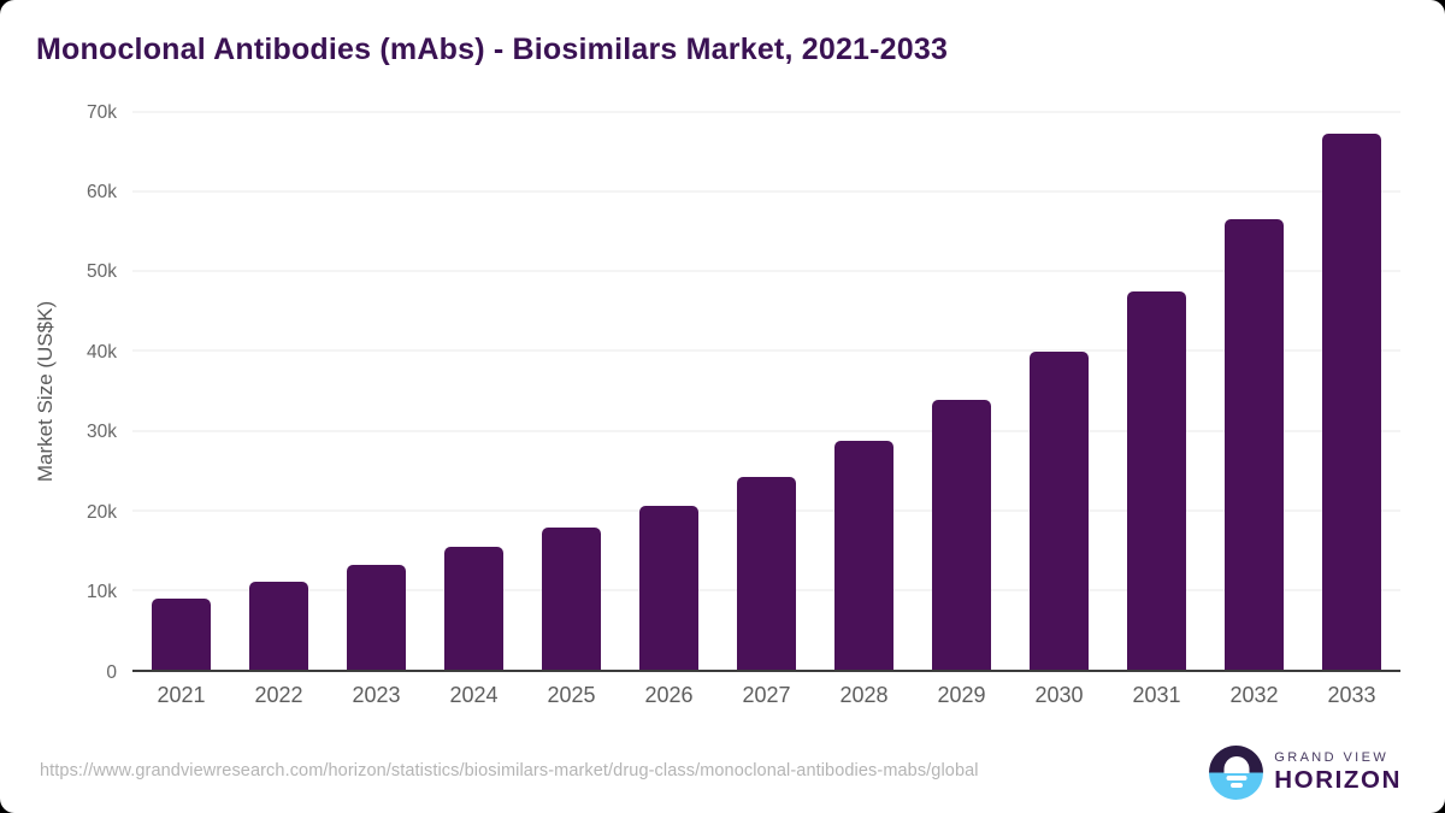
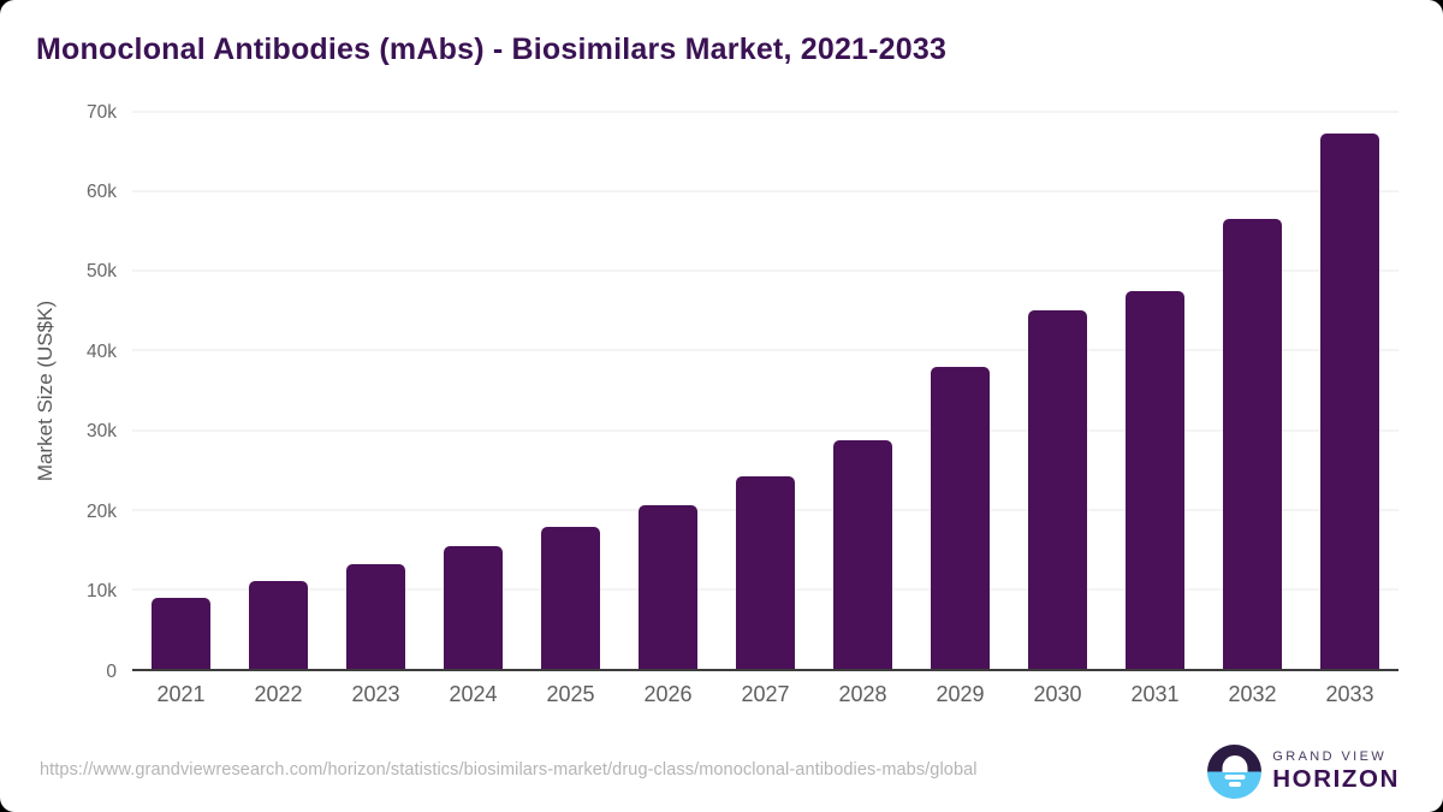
2029: 34k -> 38k
2030: 40k -> 45k
